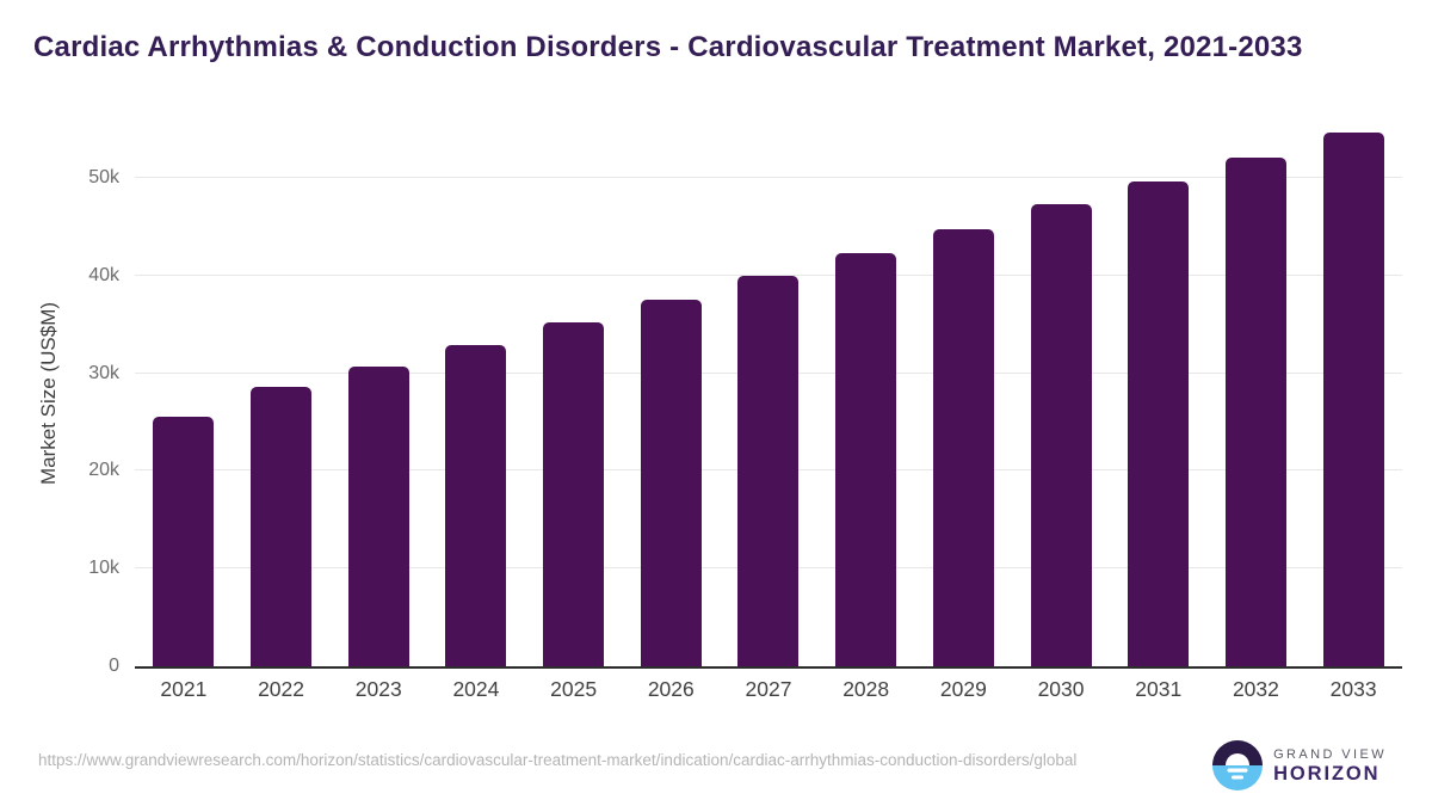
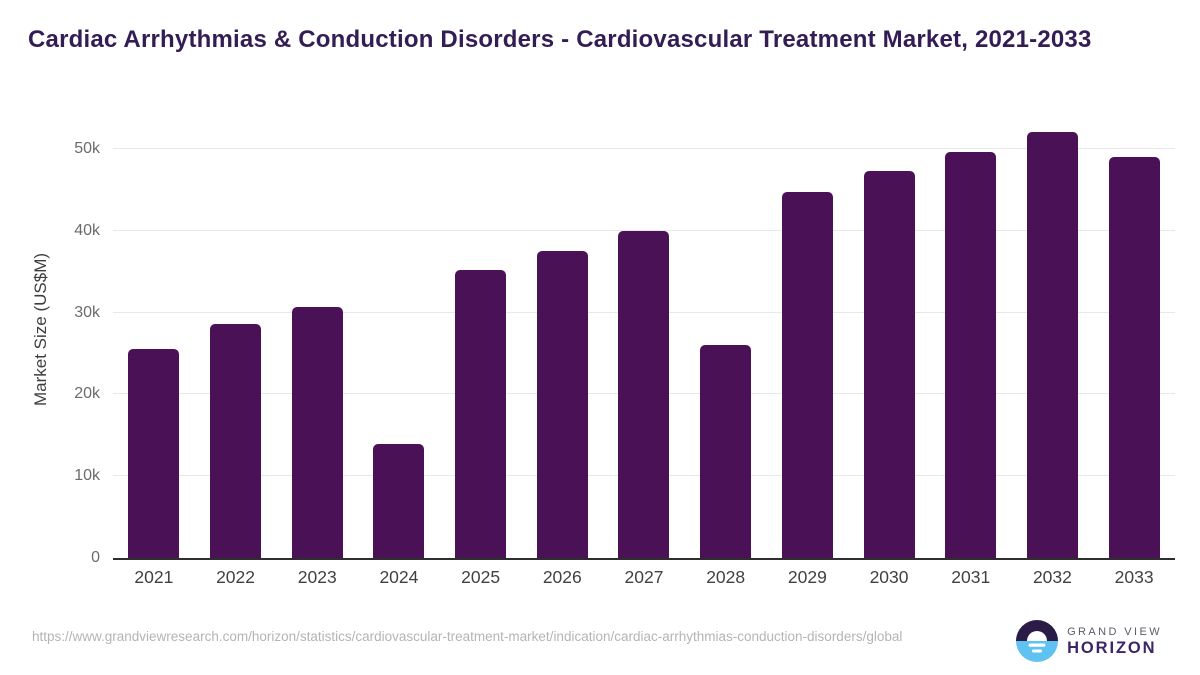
2024: 33k -> 14k
2028: 42k -> 26k
2033: 55k -> 49k
